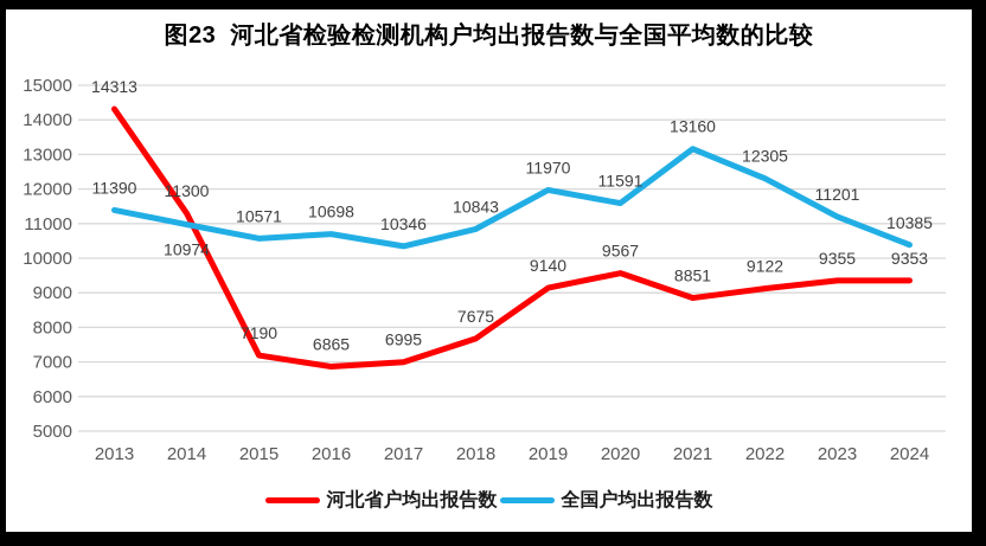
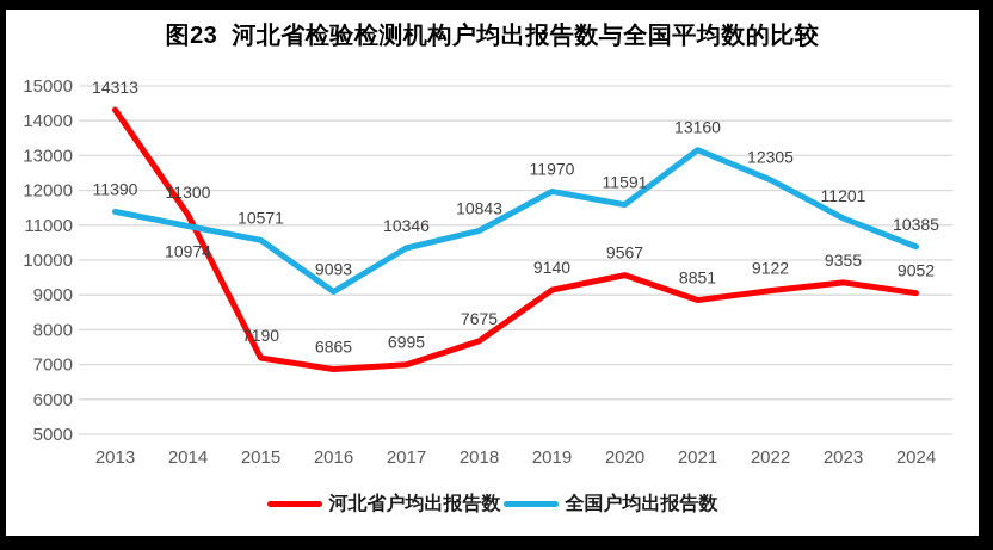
全国户均出报告数/2016: 10698 -> 9093
河北省户均出报告数/2024: 9353 -> 9052
